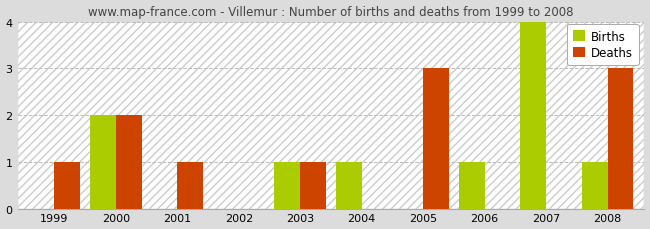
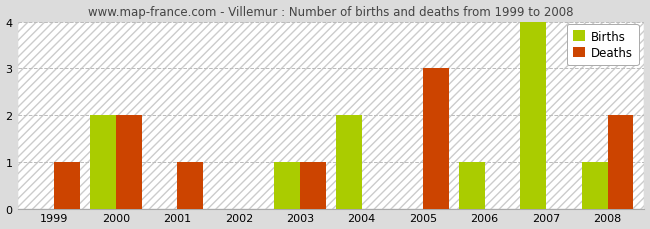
Births/2004: 1 -> 2
Deaths/2008: 3 -> 2
